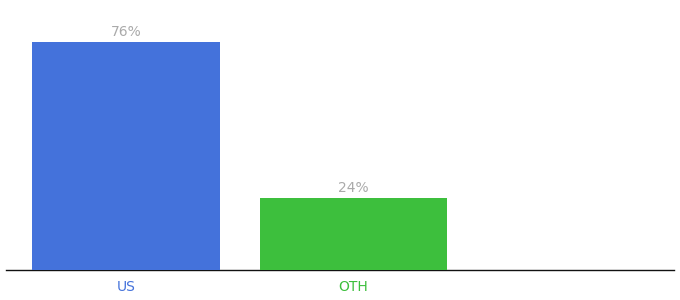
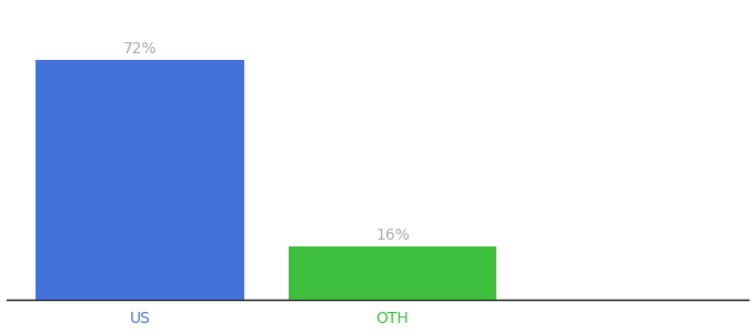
US: 76% -> 72%
OTH: 24% -> 16%
